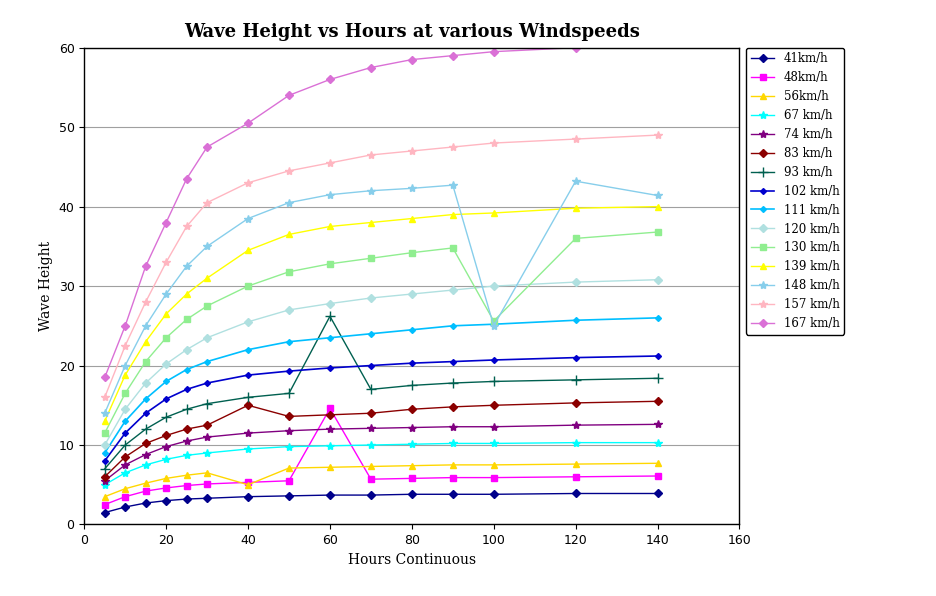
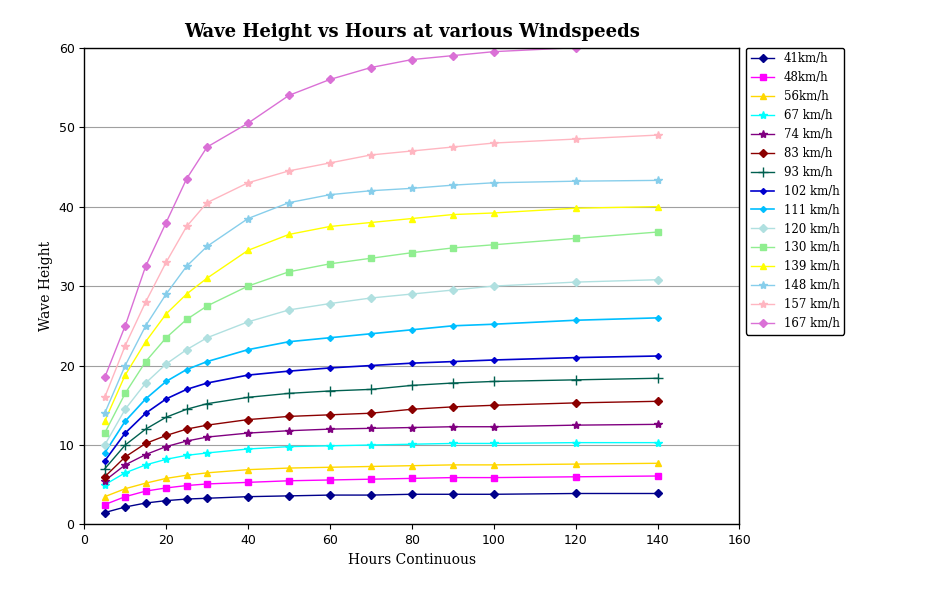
56km/h/40: 5.0 -> 6.9
83 km/h/40: 15.0 -> 13.2
48km/h/60: 14.6 -> 5.6
93 km/h/60: 26.2 -> 16.8
130 km/h/100: 25.6 -> 35.2
148 km/h/100: 25.0 -> 43.0
148 km/h/140: 41.4 -> 43.3
